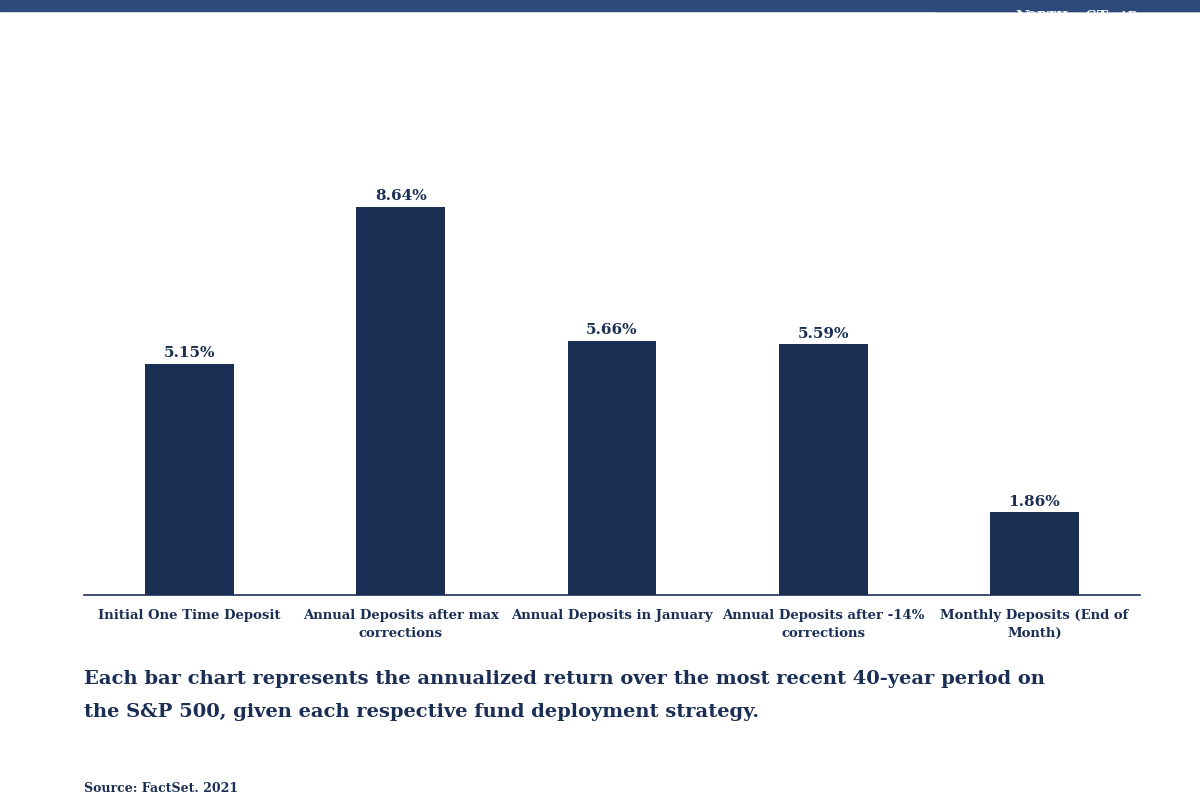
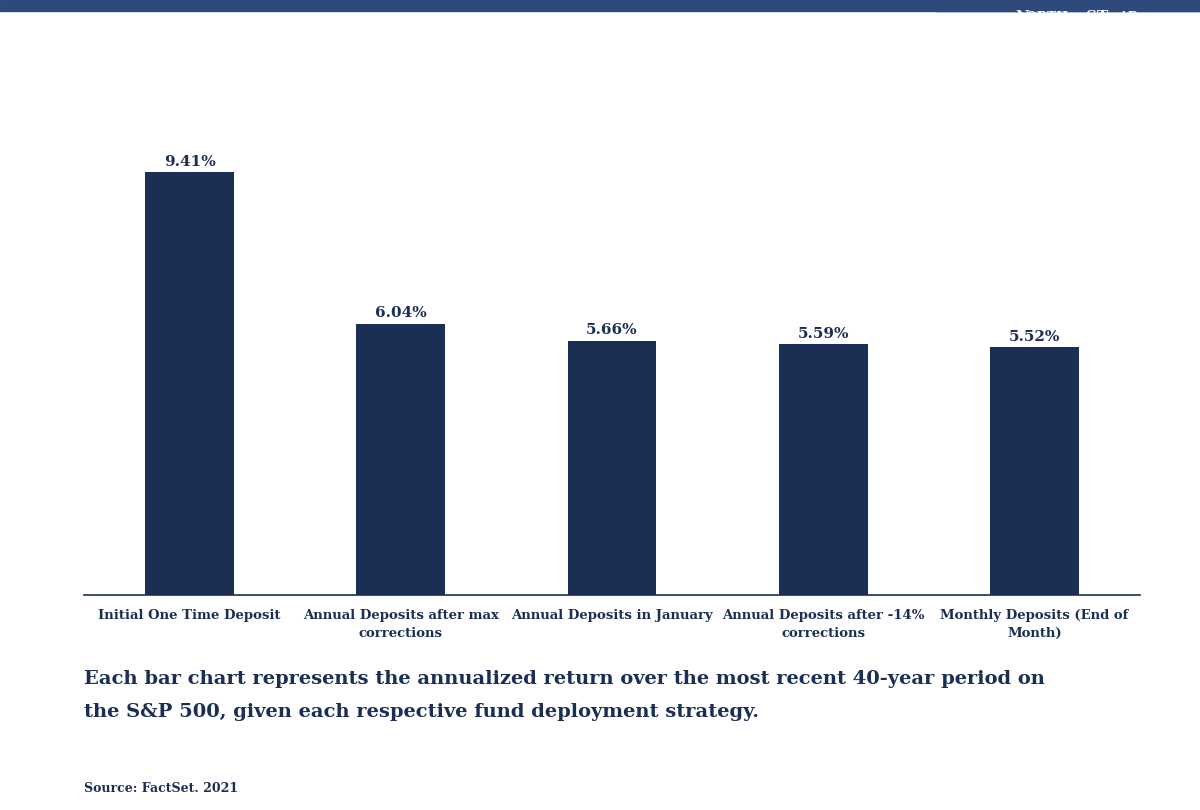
Initial One Time Deposit: 5.15% -> 9.41%
Annual Deposits after max corrections: 8.64% -> 6.04%
Monthly Deposits (End of Month): 1.86% -> 5.52%
